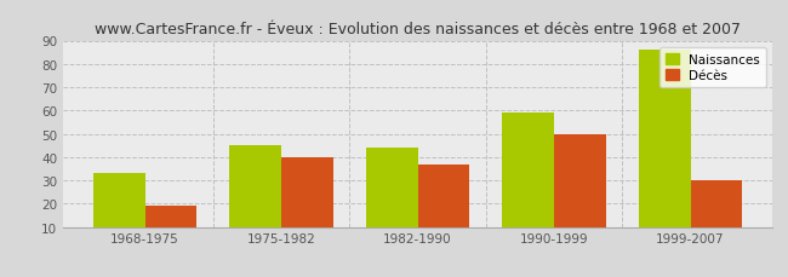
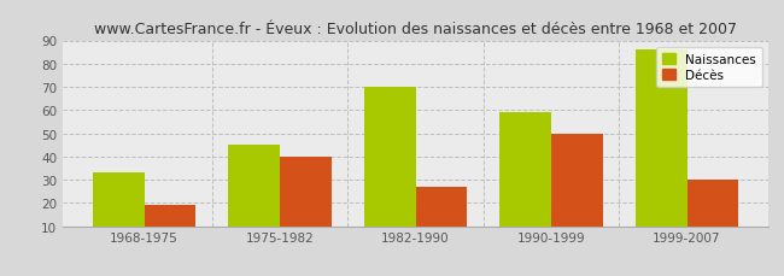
Naissances/1982-1990: 44 -> 70
Décès/1982-1990: 37 -> 27
